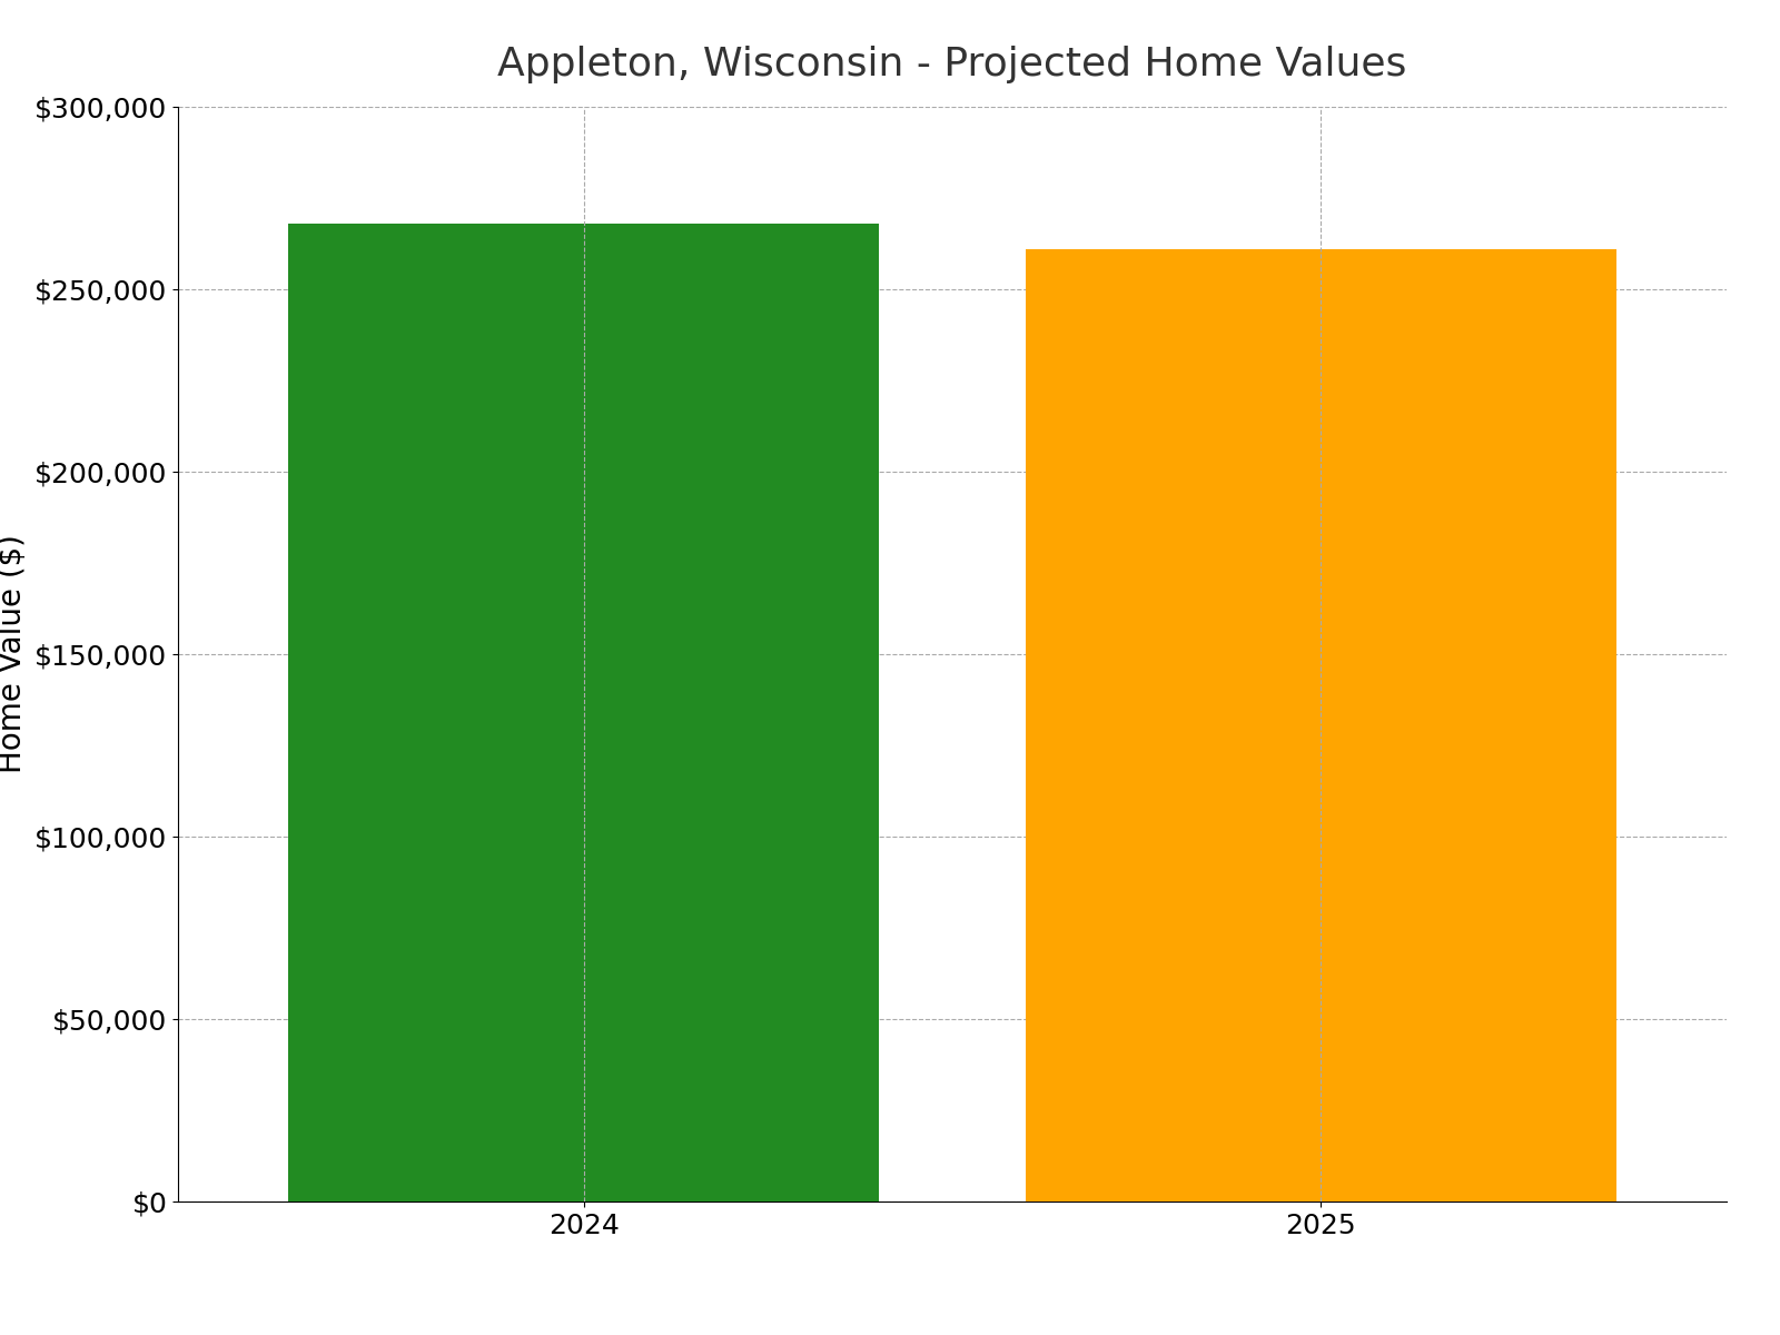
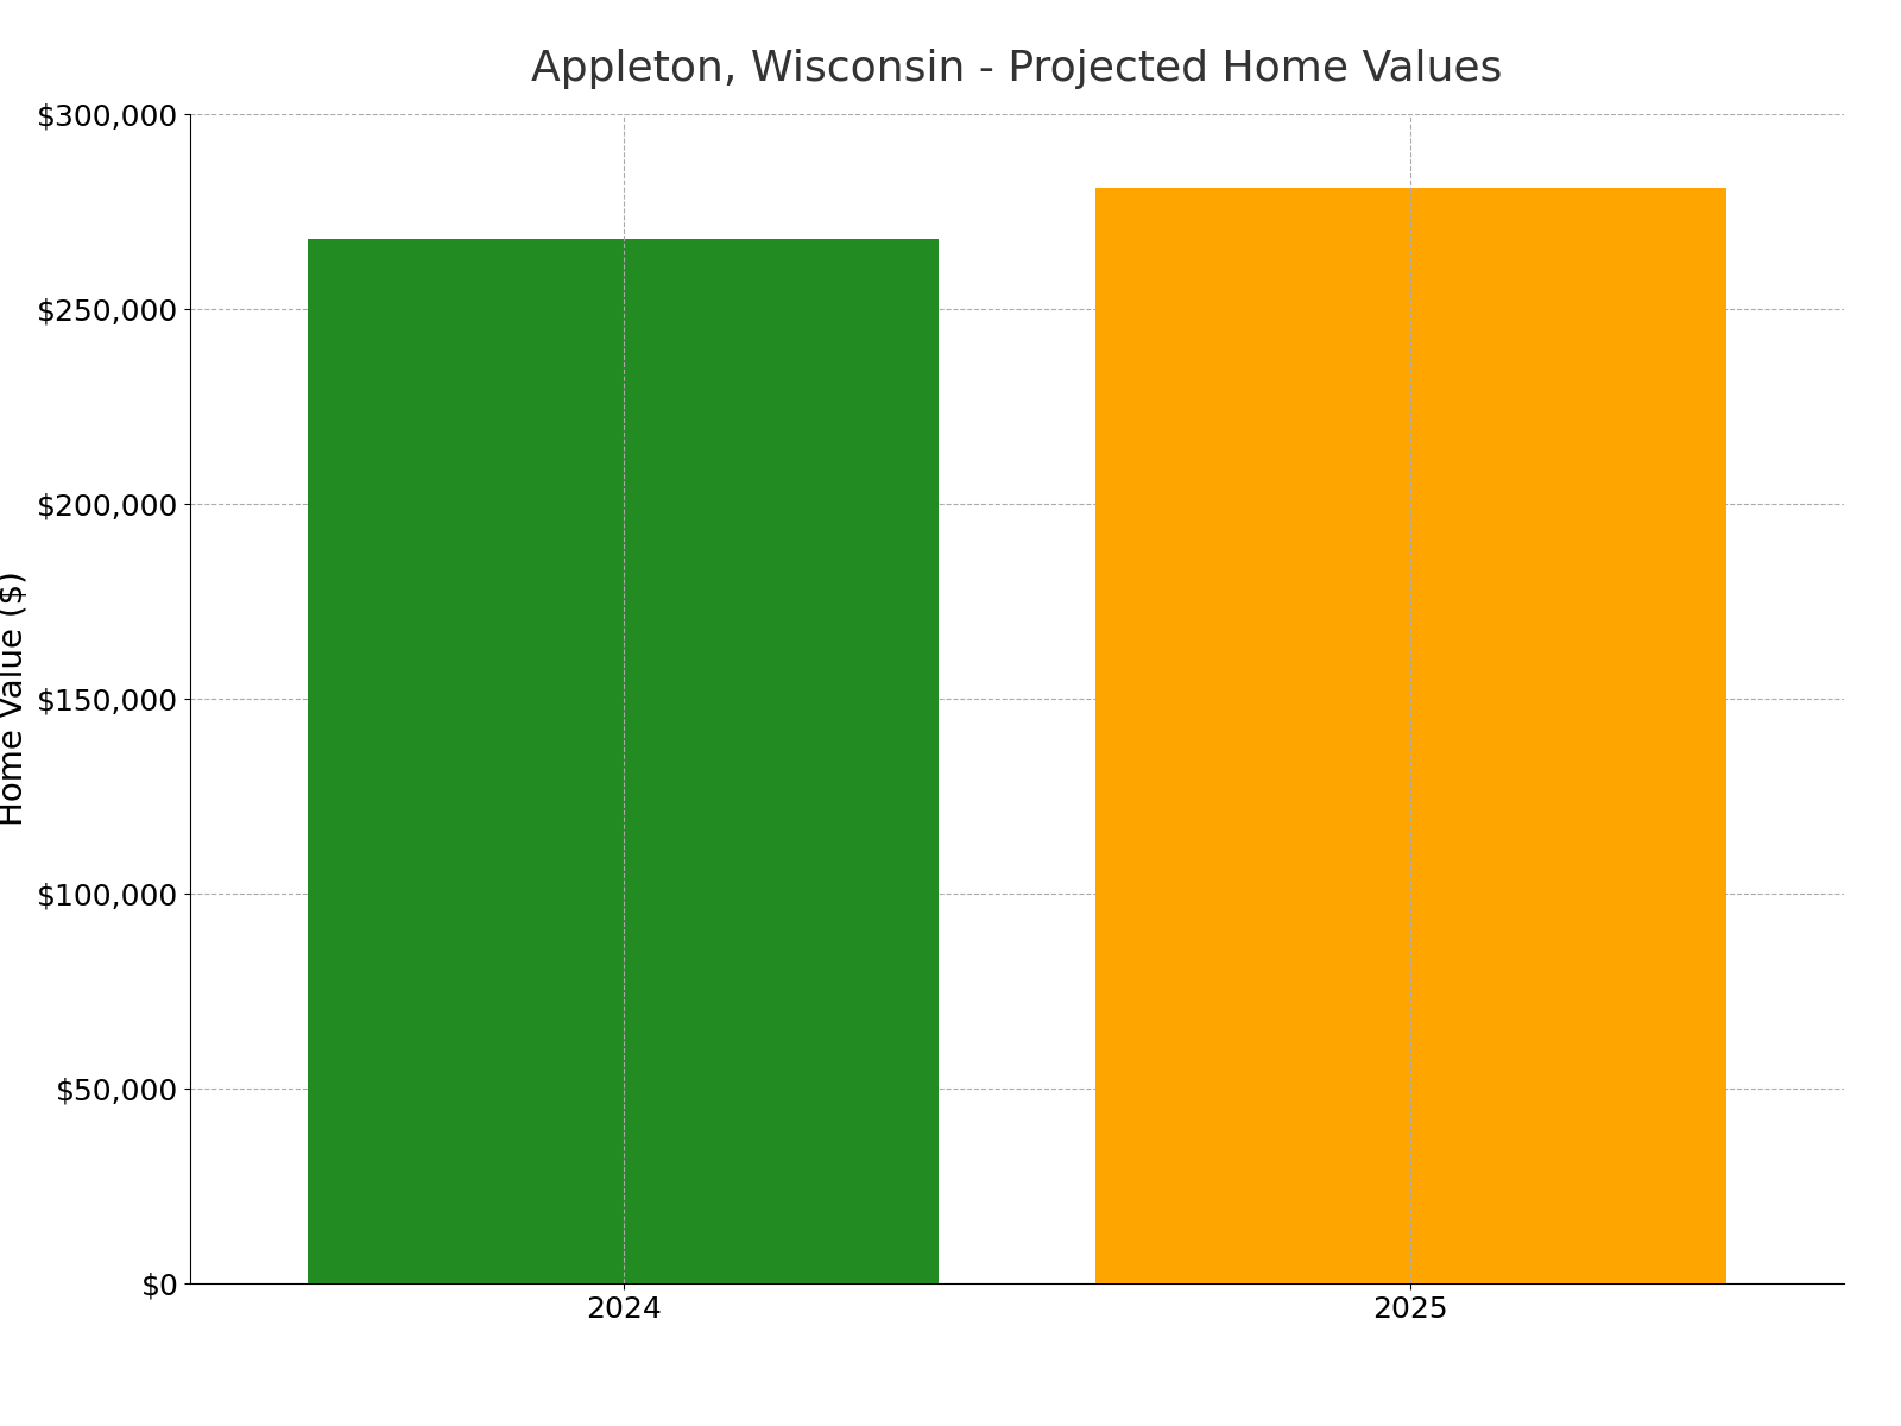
2025: $261,000 -> $281,000
